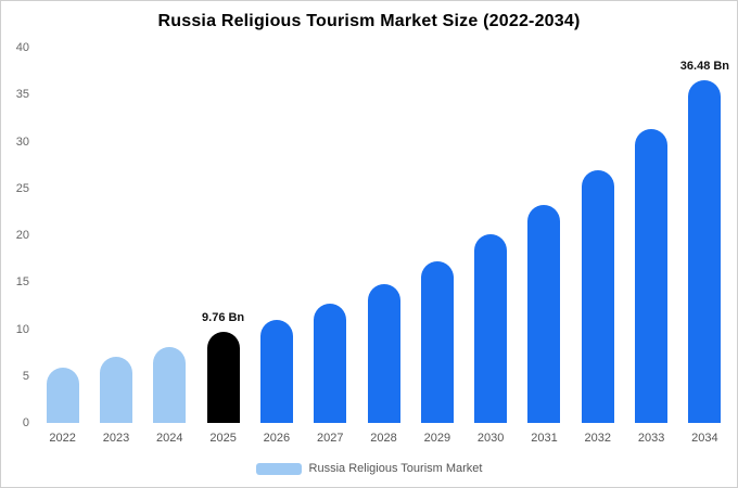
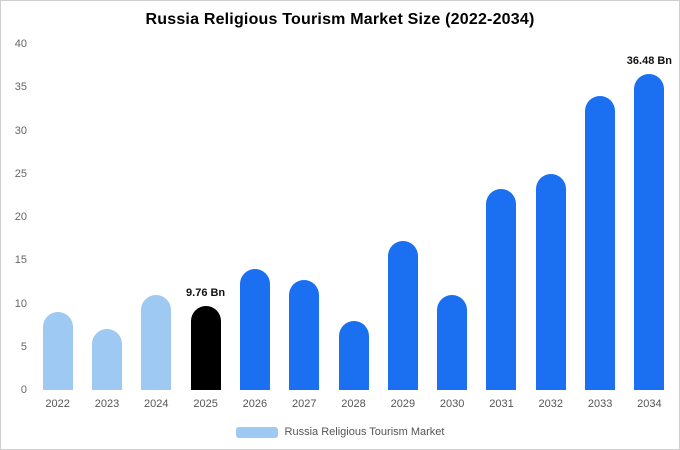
2022: 6 -> 9
2024: 8 -> 11
2026: 11 -> 14
2028: 15 -> 8
2030: 20 -> 11
2032: 27 -> 25
2033: 31 -> 34
